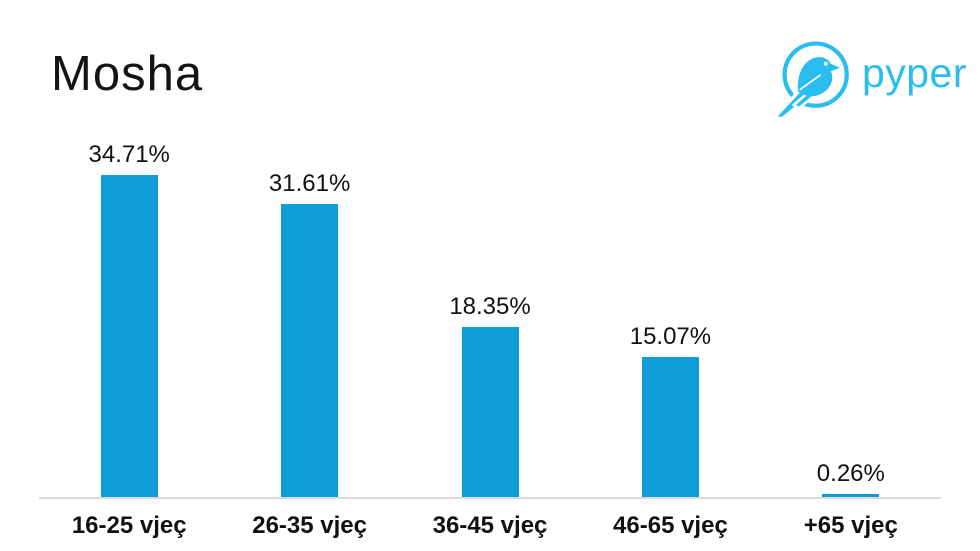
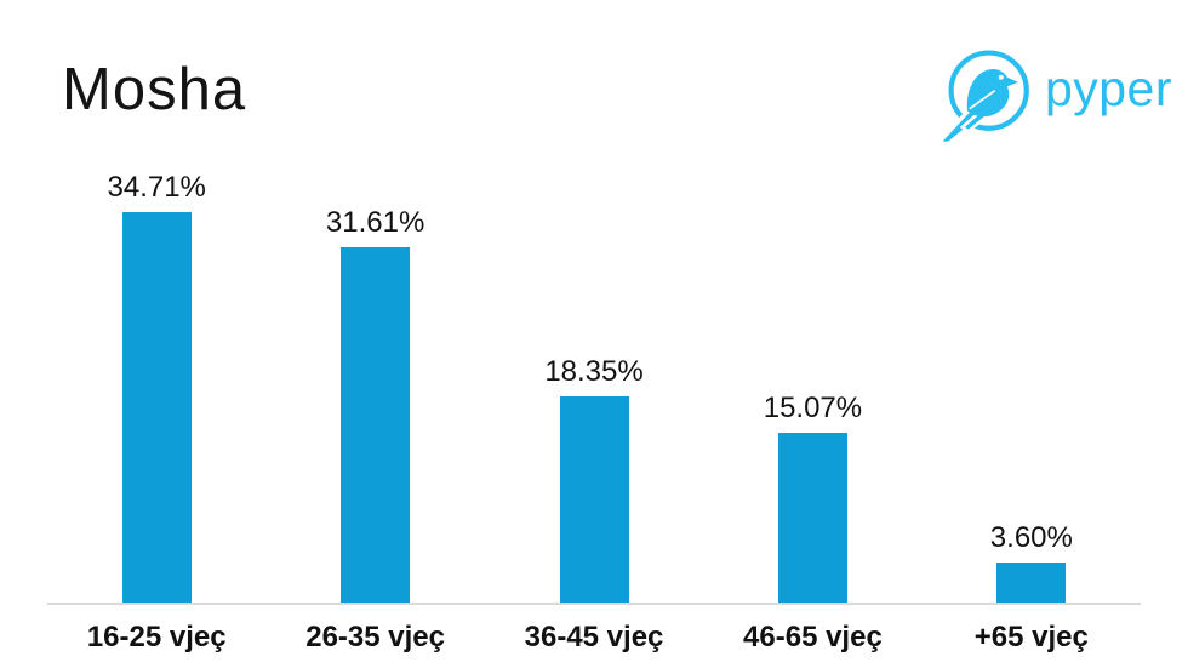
+65 vjeç: 0.26% -> 3.60%
